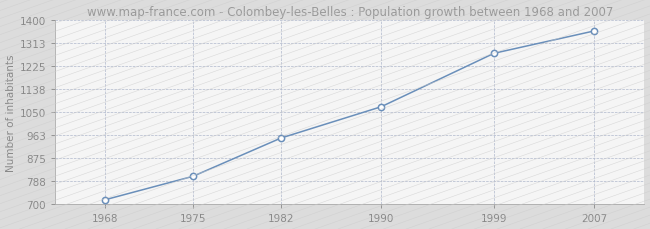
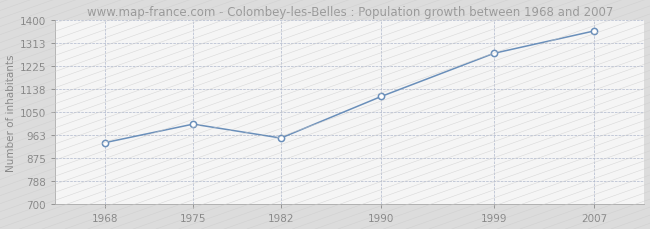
1968: 718 -> 935
1975: 807 -> 1005
1990: 1071 -> 1110
